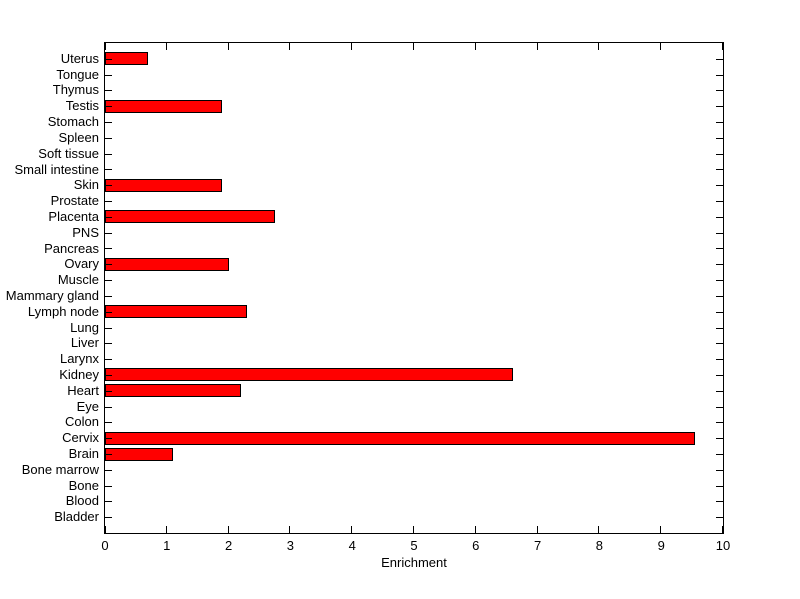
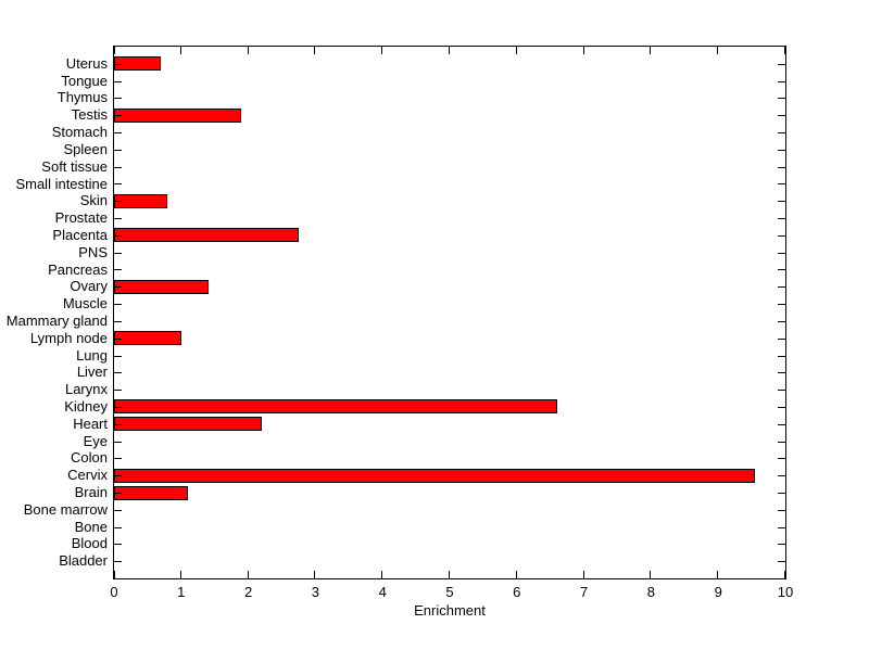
Skin: 1.9 -> 0.8
Ovary: 2.0 -> 1.4
Lymph node: 2.3 -> 1.0
